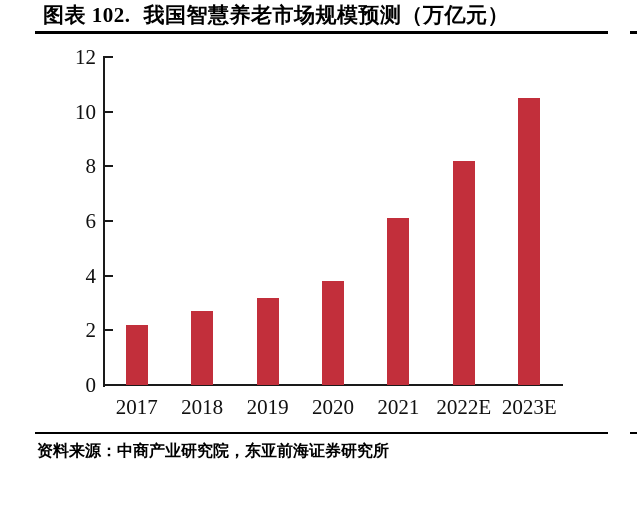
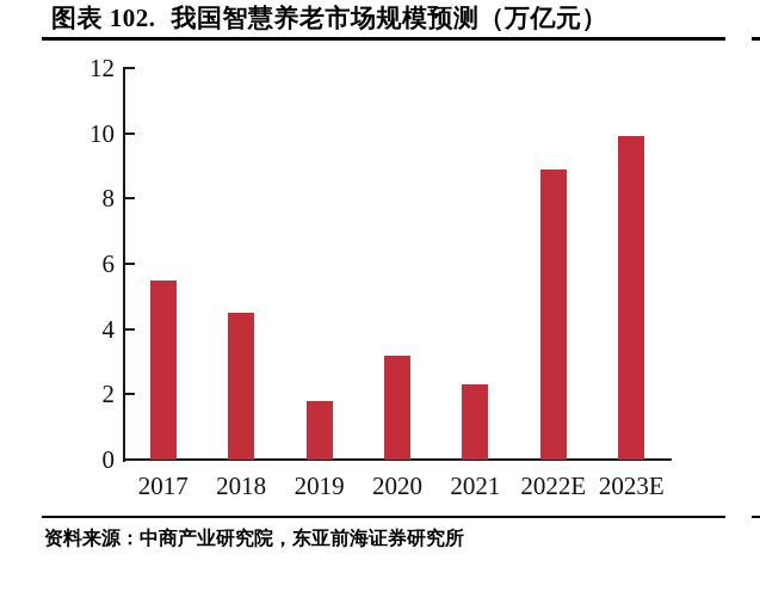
2017: 2.2 -> 5.5
2018: 2.7 -> 4.5
2019: 3.2 -> 1.8
2020: 3.8 -> 3.2
2021: 6.1 -> 2.3
2022E: 8.2 -> 8.9
2023E: 10.5 -> 9.9
